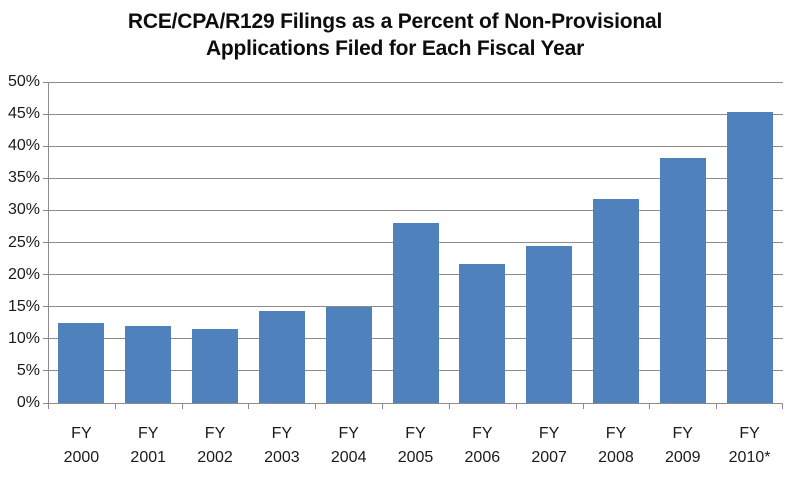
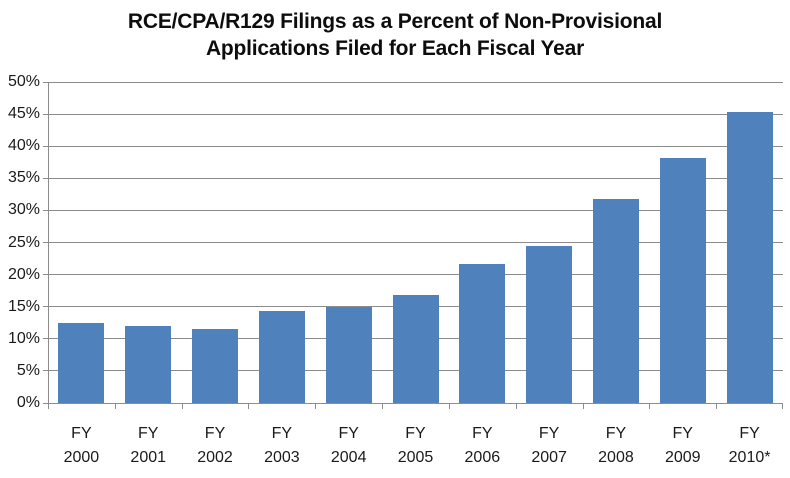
FY 2005: 28% -> 17%
